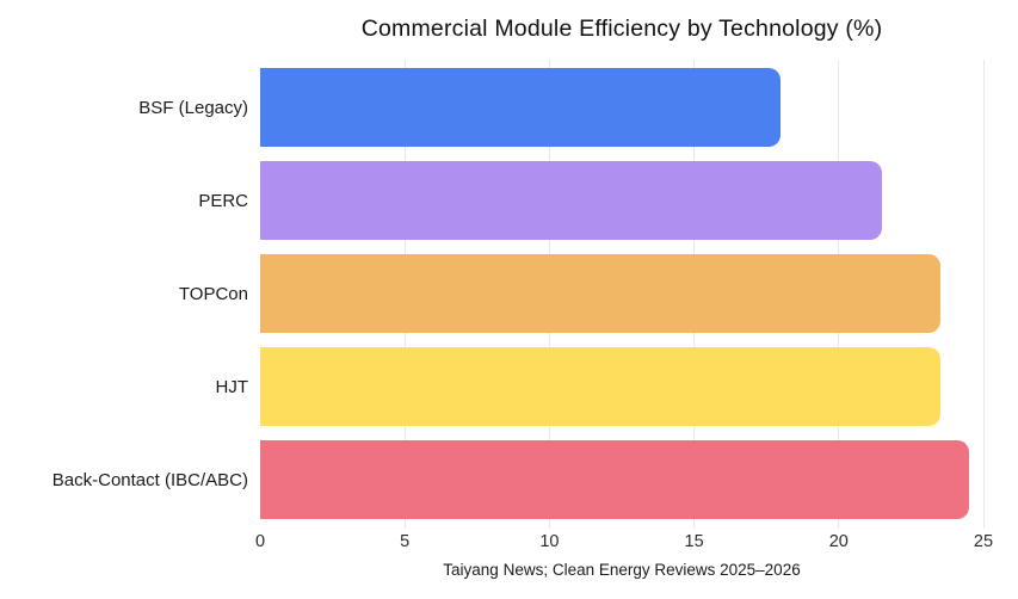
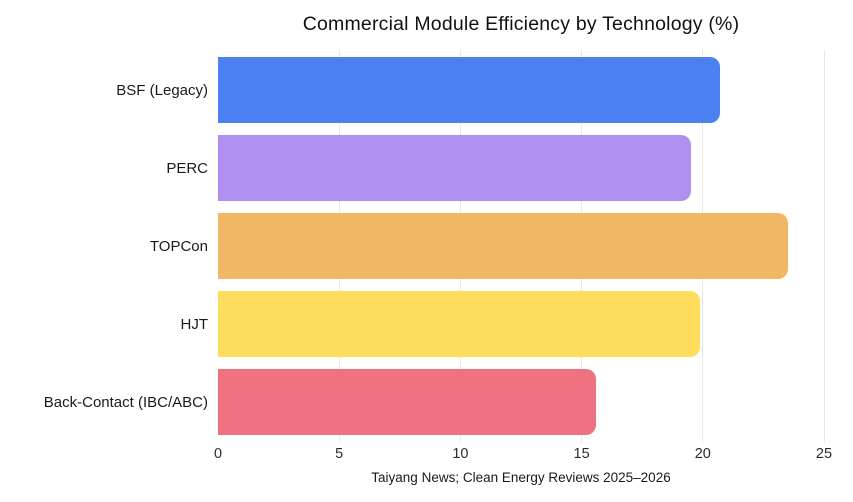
BSF (Legacy): 18.0 -> 20.7
PERC: 21.5 -> 19.5
HJT: 23.5 -> 19.9
Back-Contact (IBC/ABC): 24.5 -> 15.6
